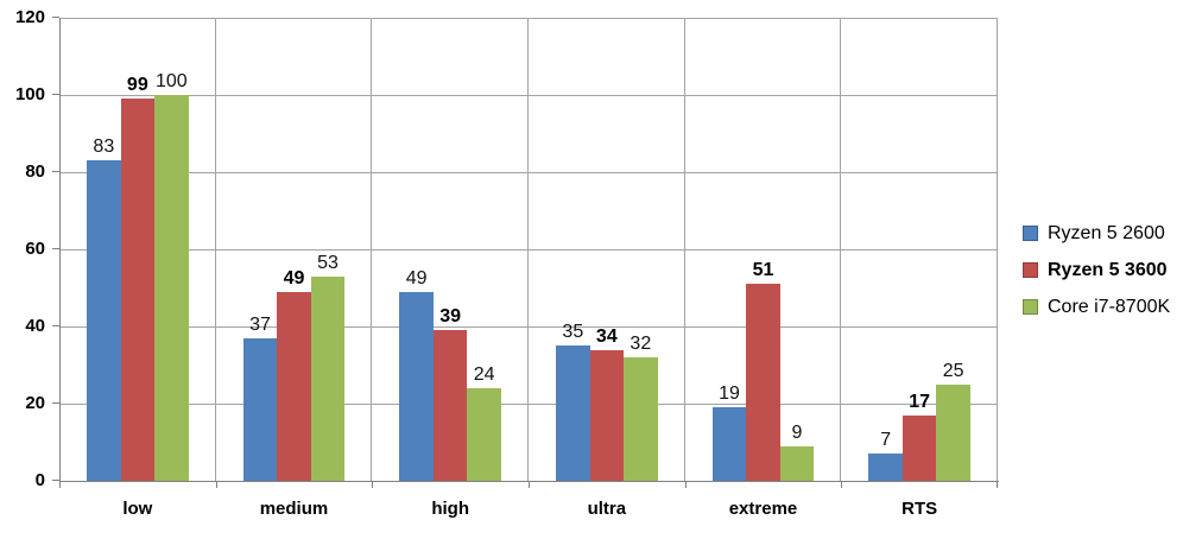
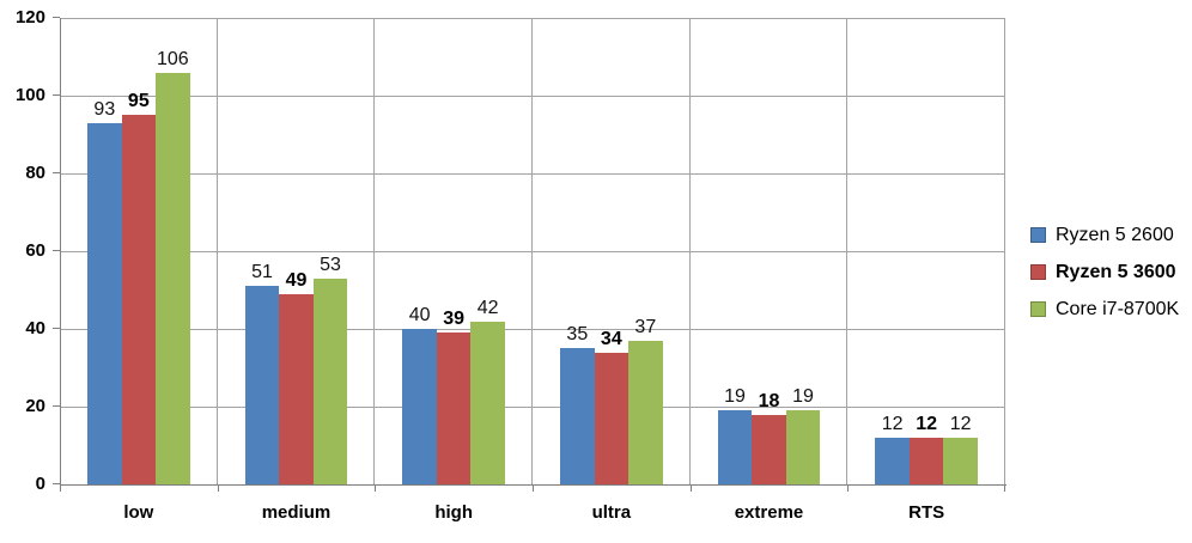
Ryzen 5 2600/low: 83 -> 93
Ryzen 5 3600/low: 99 -> 95
Core i7-8700K/low: 100 -> 106
Ryzen 5 2600/medium: 37 -> 51
Ryzen 5 2600/high: 49 -> 40
Core i7-8700K/high: 24 -> 42
Core i7-8700K/ultra: 32 -> 37
Ryzen 5 3600/extreme: 51 -> 18
Core i7-8700K/extreme: 9 -> 19
Ryzen 5 2600/RTS: 7 -> 12
Ryzen 5 3600/RTS: 17 -> 12
Core i7-8700K/RTS: 25 -> 12
